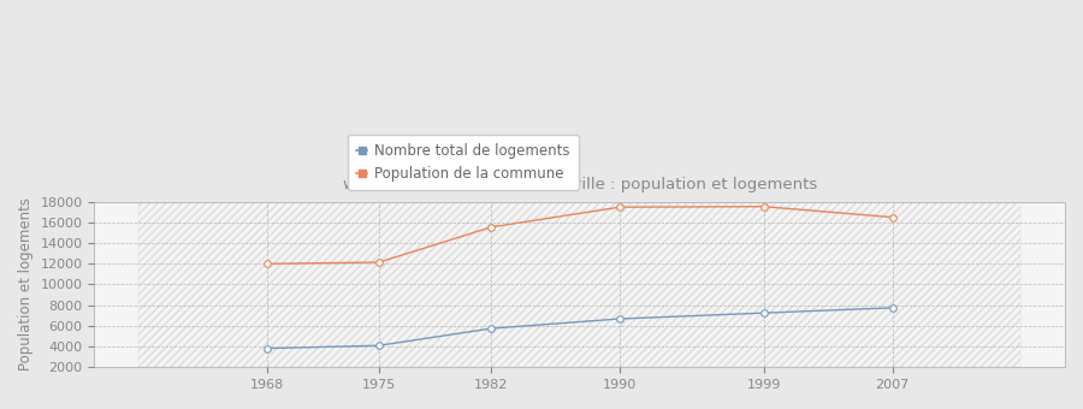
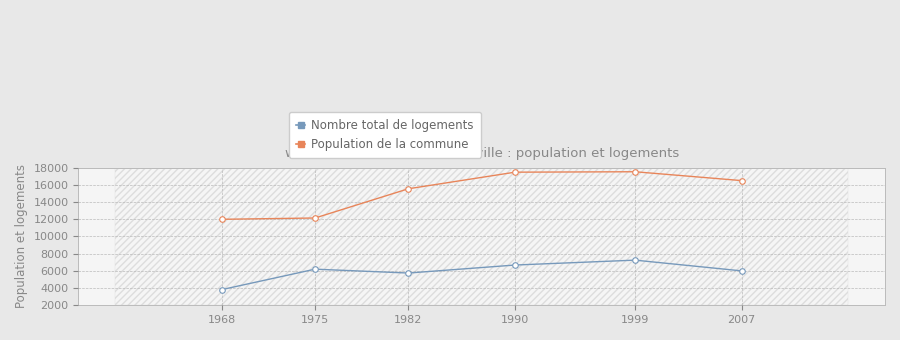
Nombre total de logements/1975: 4100 -> 6200
Nombre total de logements/2007: 7800 -> 6000
